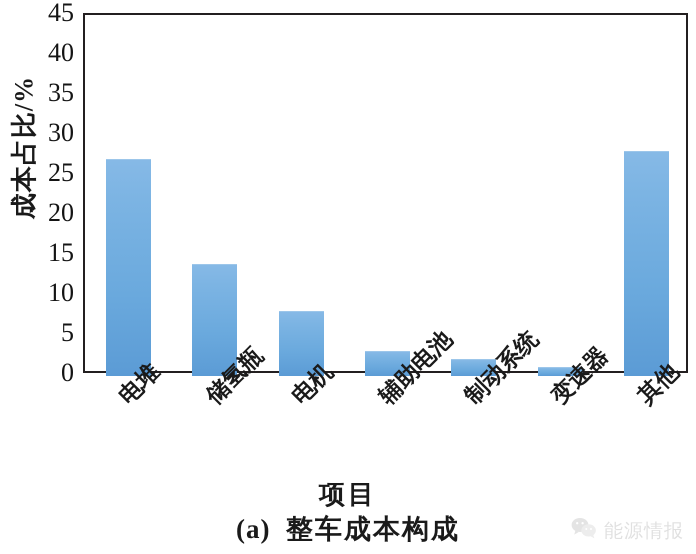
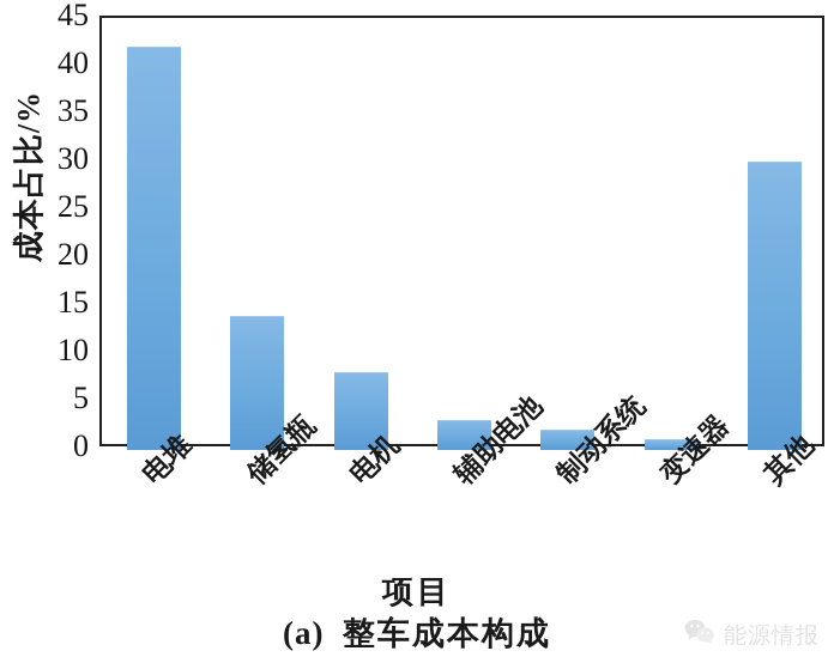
电堆: 27 -> 42
其他: 28 -> 30
